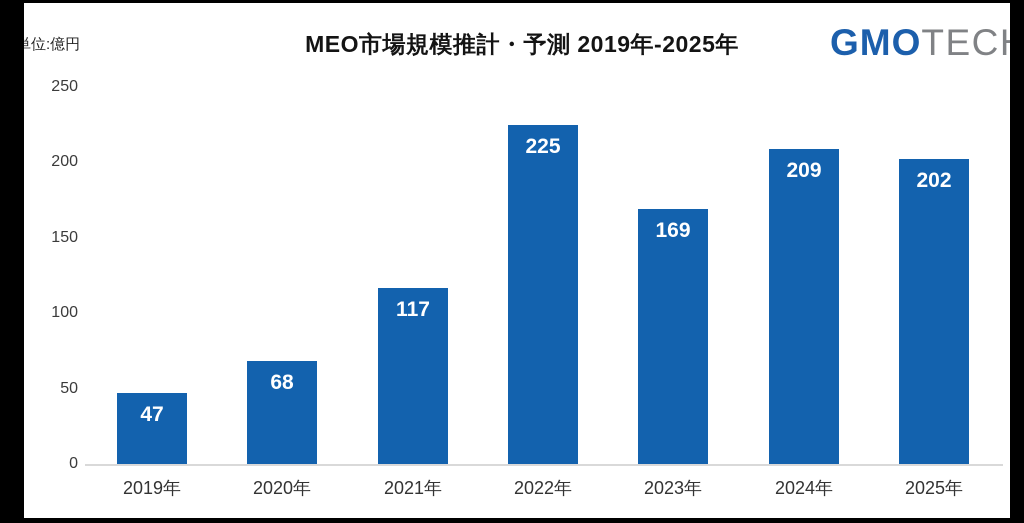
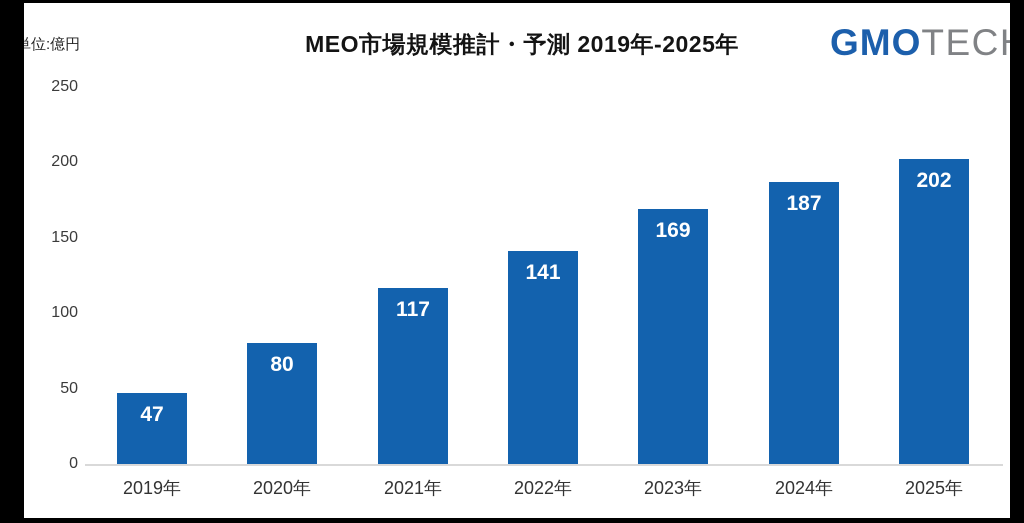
2020年: 68 -> 80
2022年: 225 -> 141
2024年: 209 -> 187
